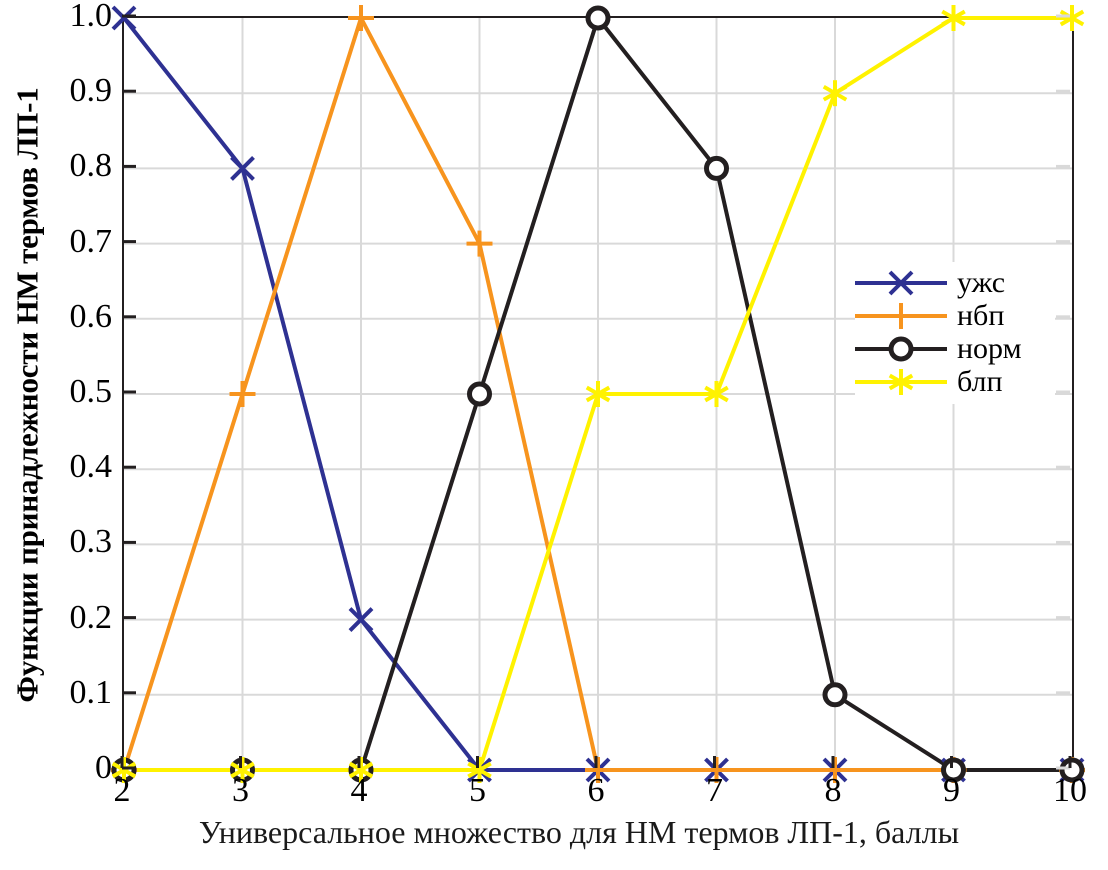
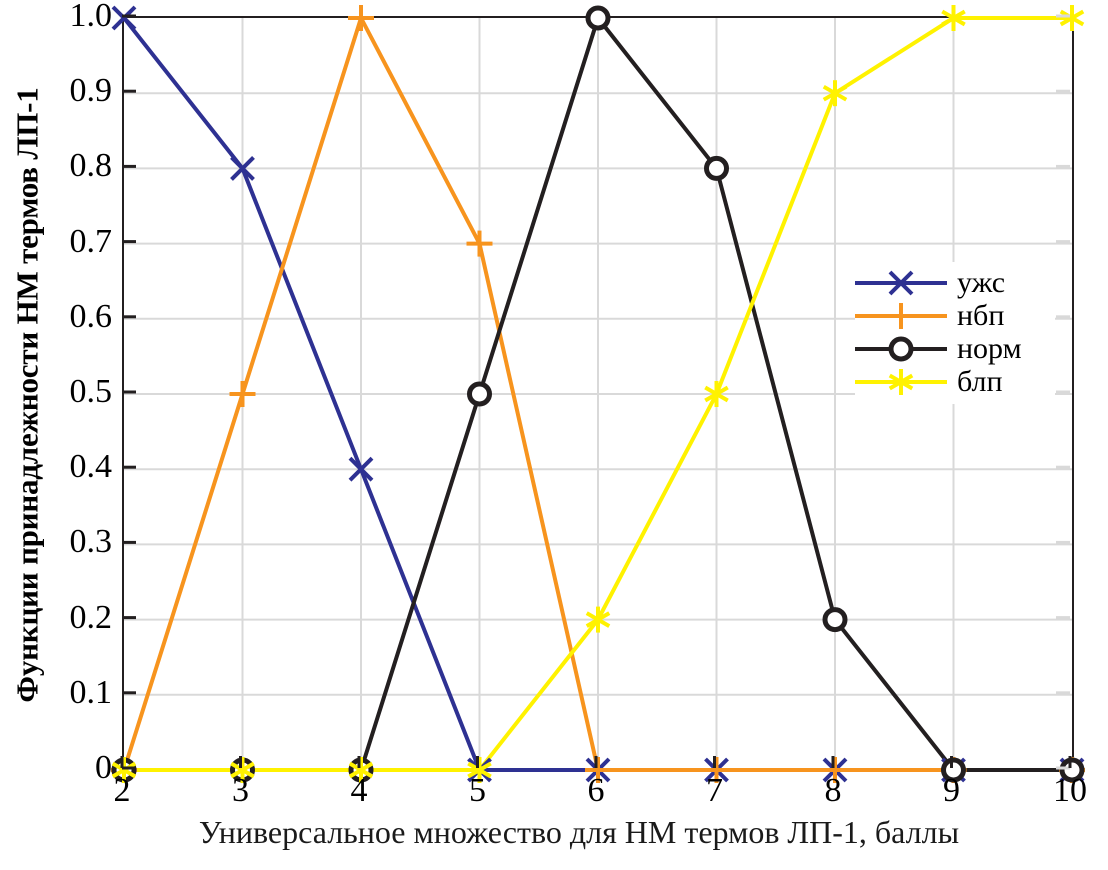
ужс/4: 0.2 -> 0.4
блп/6: 0.5 -> 0.2
норм/8: 0.1 -> 0.2
